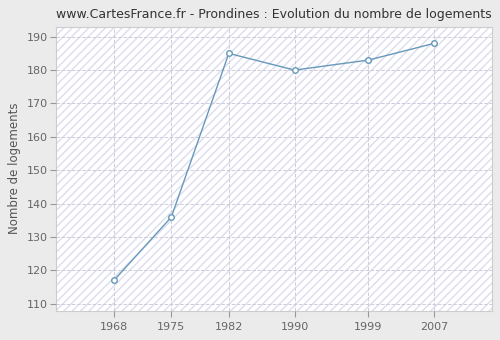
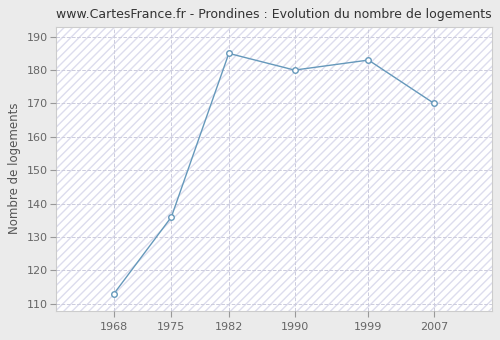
1968: 117 -> 113
2007: 188 -> 170
